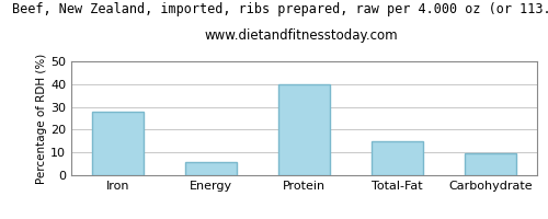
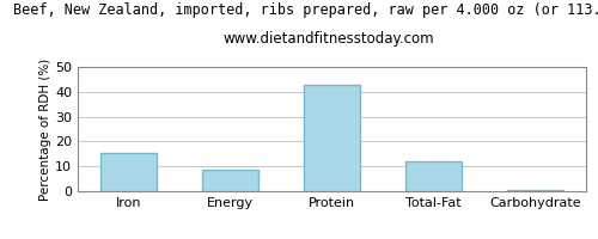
Iron: 28.0 -> 15.5
Energy: 6.0 -> 8.5
Protein: 40.0 -> 43.0
Total-Fat: 15.0 -> 12.0
Carbohydrate: 9.5 -> 0.3
